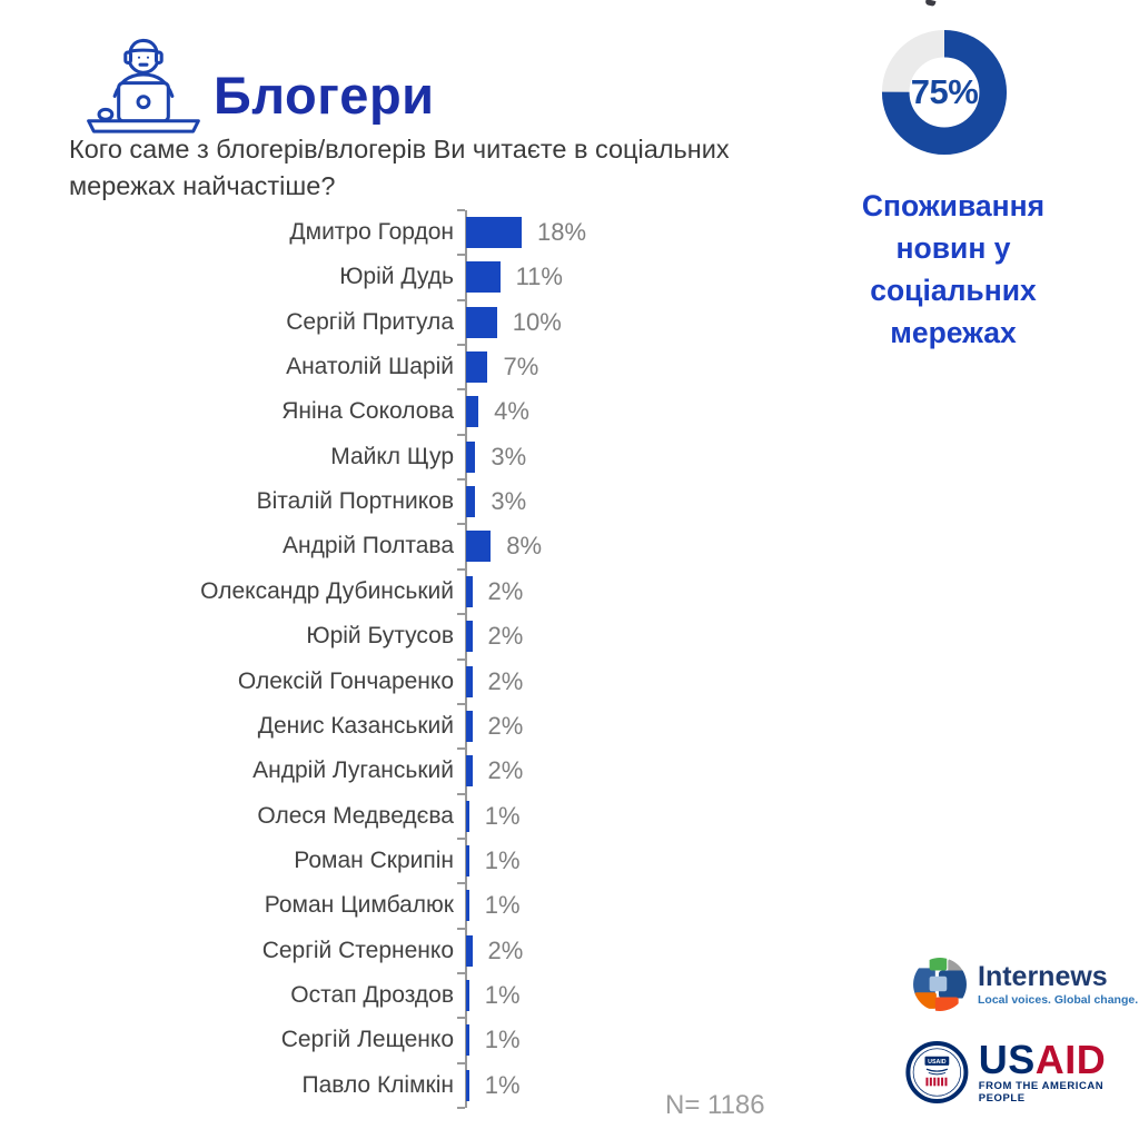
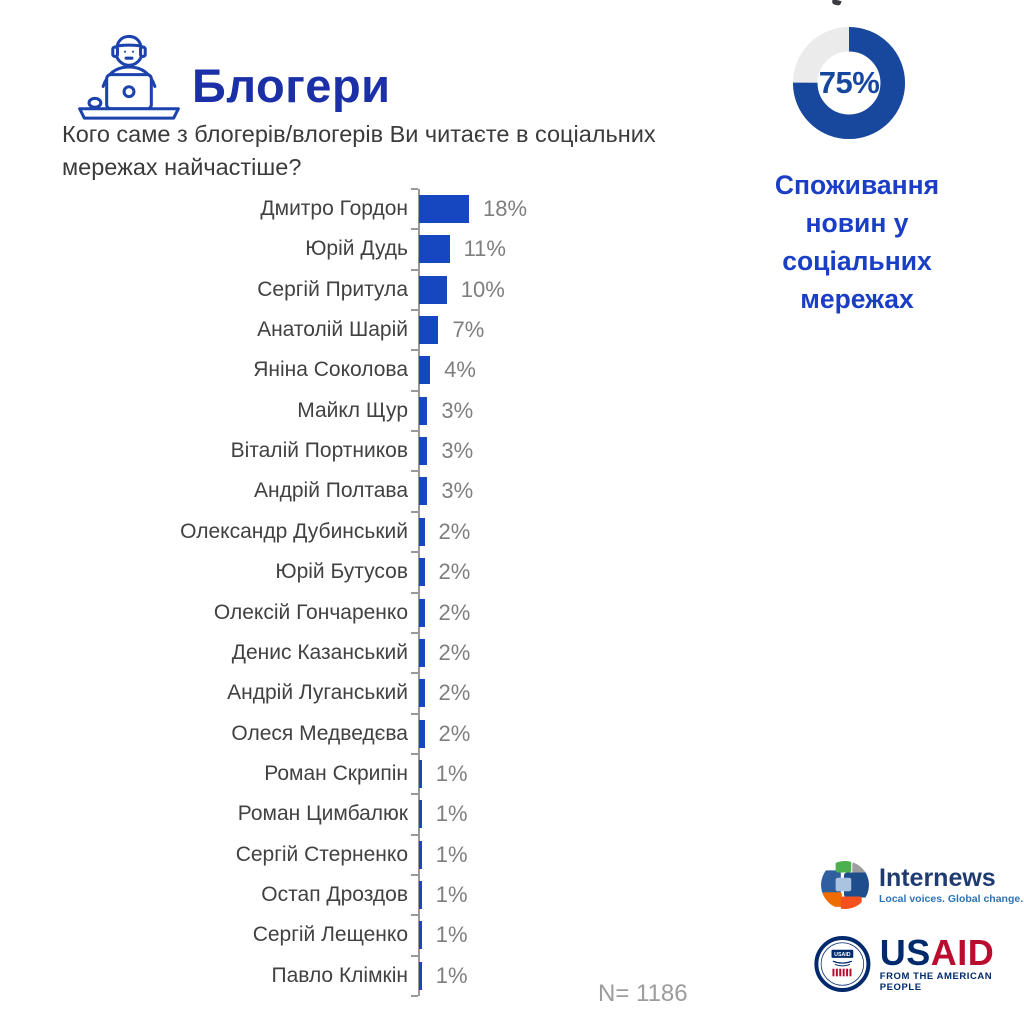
Андрій Полтава: 8% -> 3%
Олеся Медведєва: 1% -> 2%
Сергій Стерненко: 2% -> 1%
